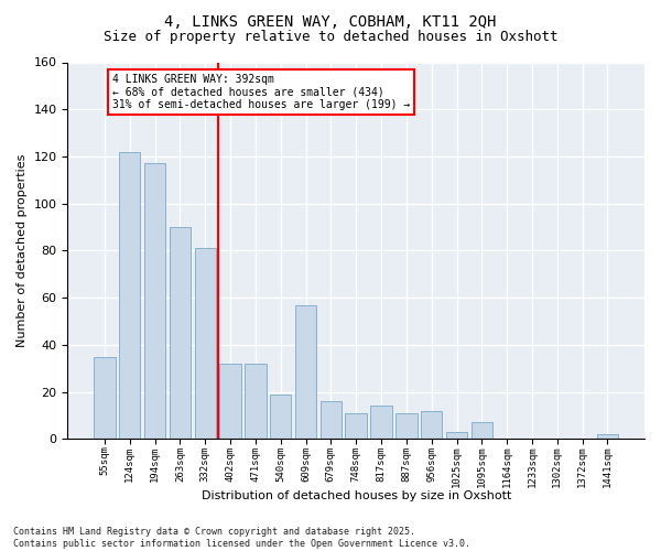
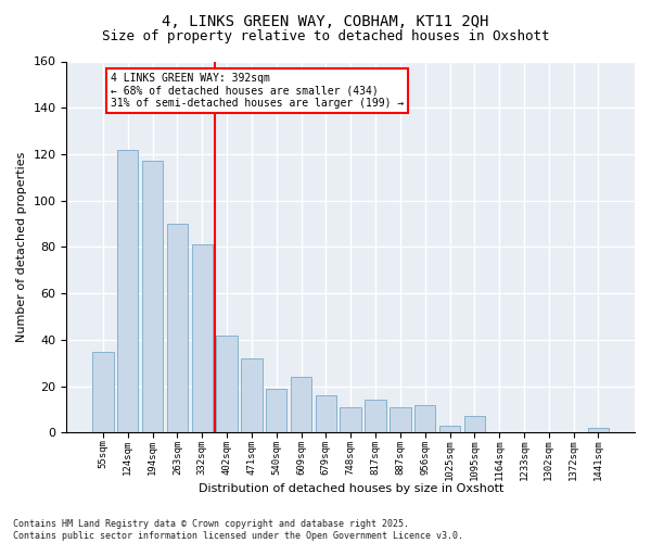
402sqm: 32 -> 42
609sqm: 57 -> 24
